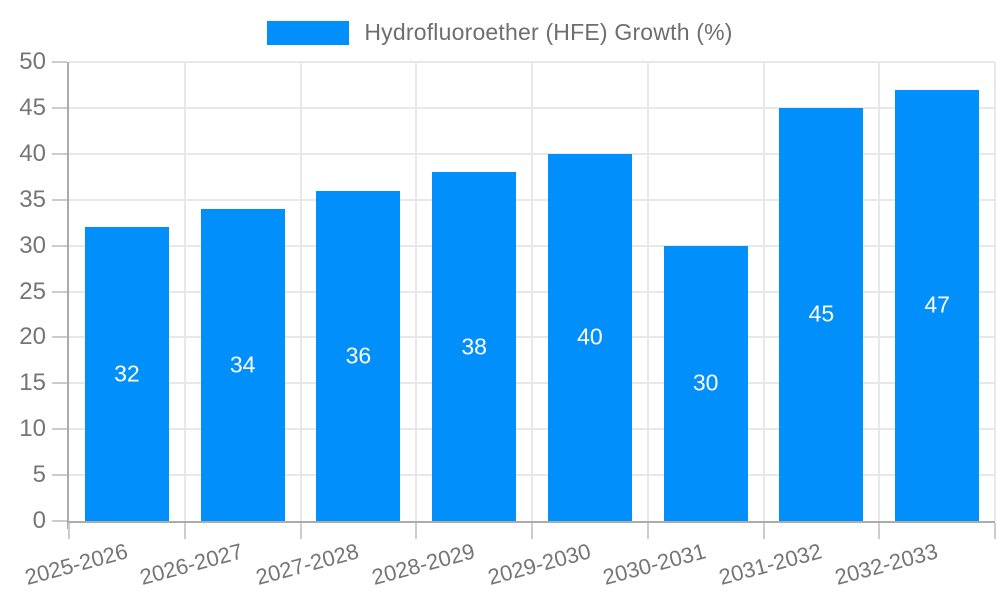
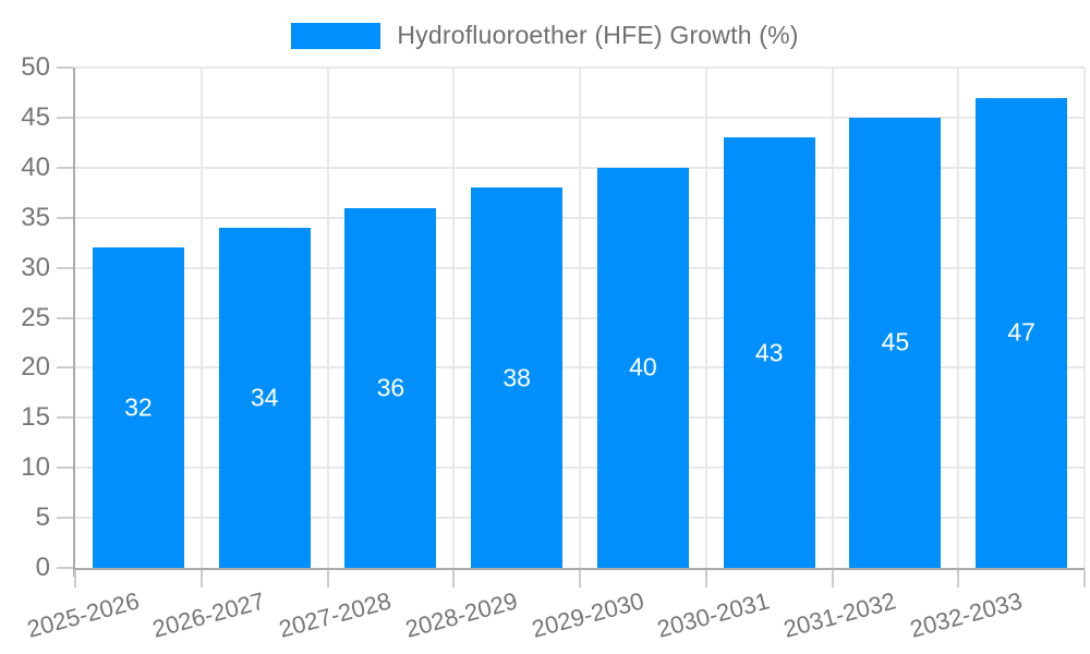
2030-2031: 30 -> 43
